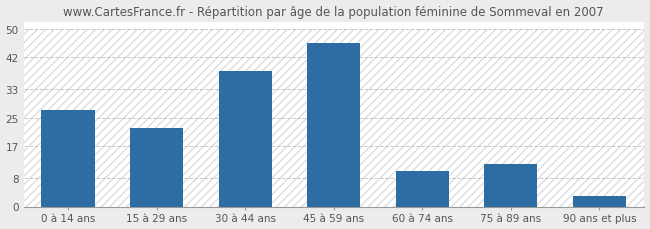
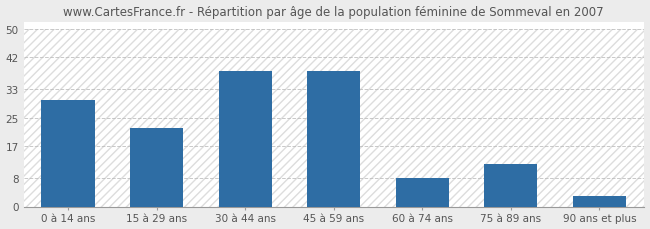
0 à 14 ans: 27 -> 30
45 à 59 ans: 46 -> 38
60 à 74 ans: 10 -> 8
